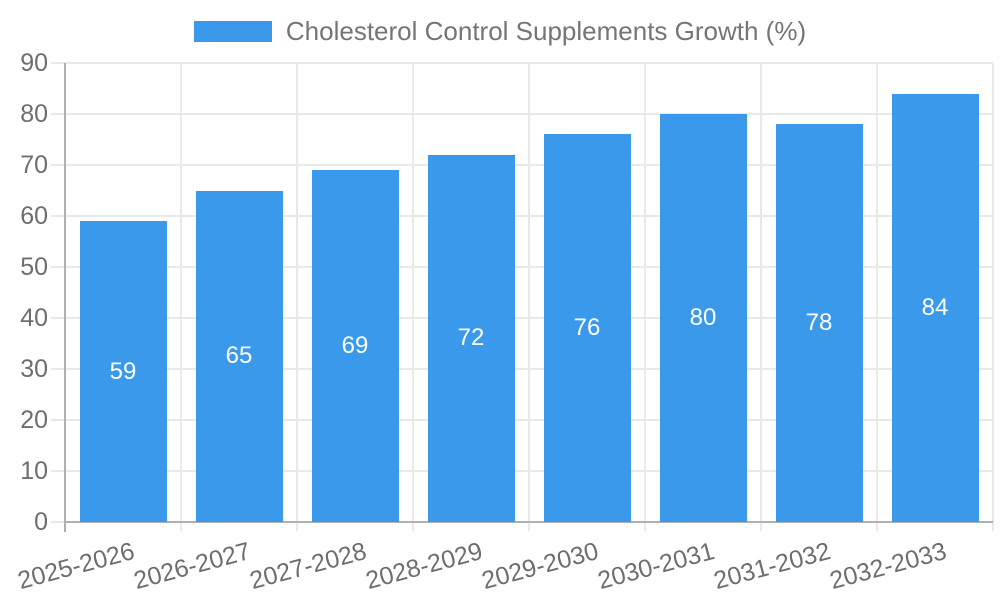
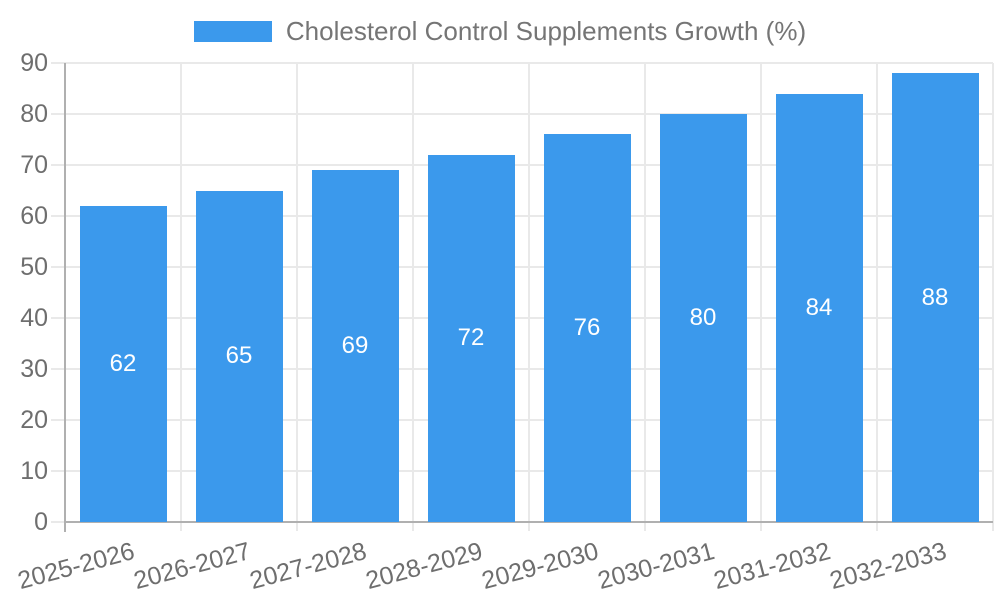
2025-2026: 59 -> 62
2031-2032: 78 -> 84
2032-2033: 84 -> 88
